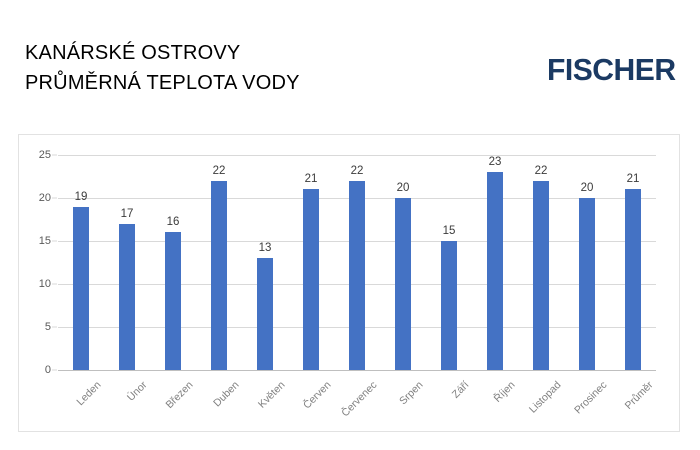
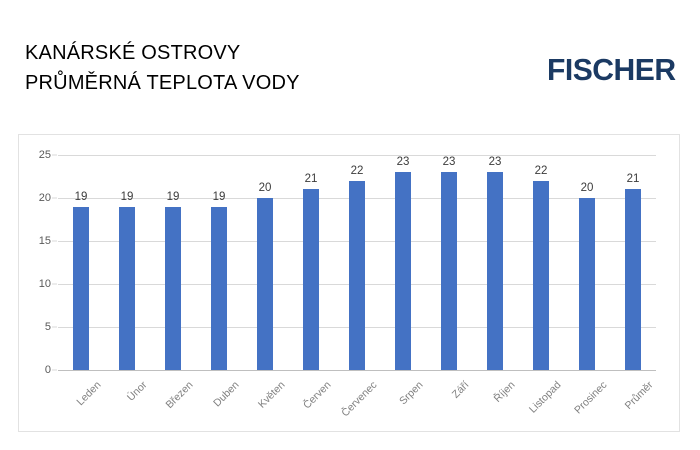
Únor: 17 -> 19
Březen: 16 -> 19
Duben: 22 -> 19
Květen: 13 -> 20
Srpen: 20 -> 23
Září: 15 -> 23
